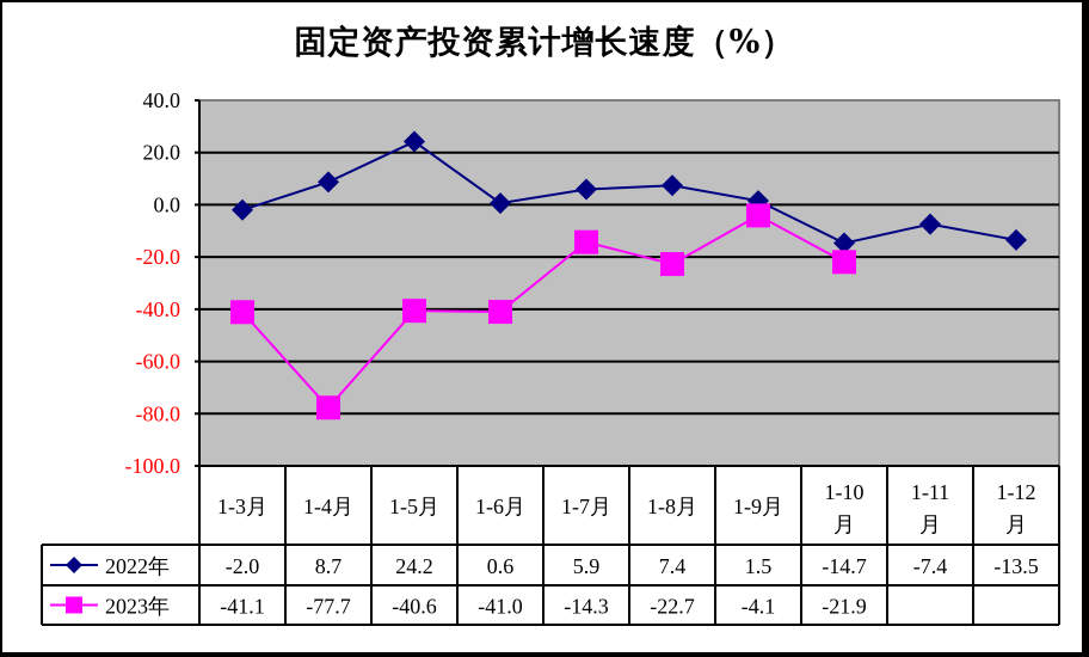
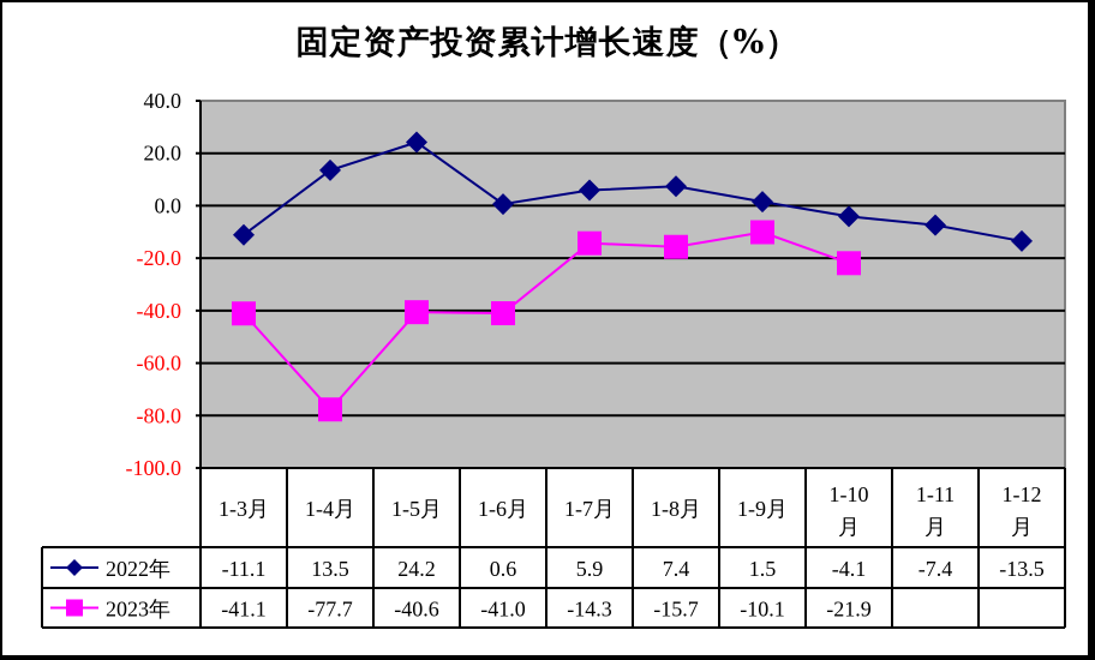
2022年/1-3月: -2.0 -> -11.1
2022年/1-4月: 8.7 -> 13.5
2023年/1-8月: -22.7 -> -15.7
2023年/1-9月: -4.1 -> -10.1
2022年/1-10月: -14.7 -> -4.1
